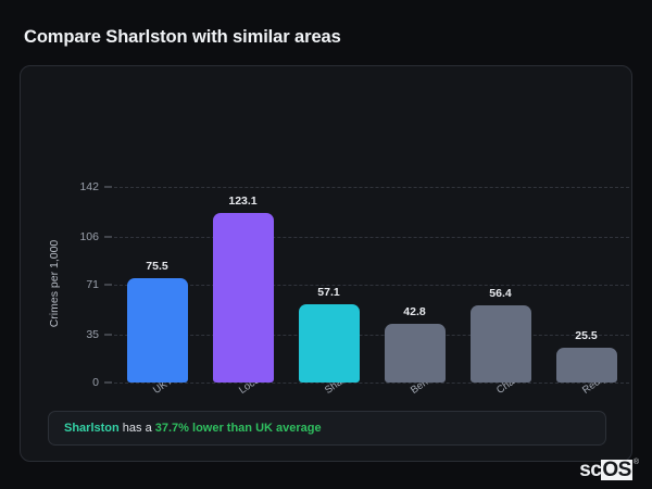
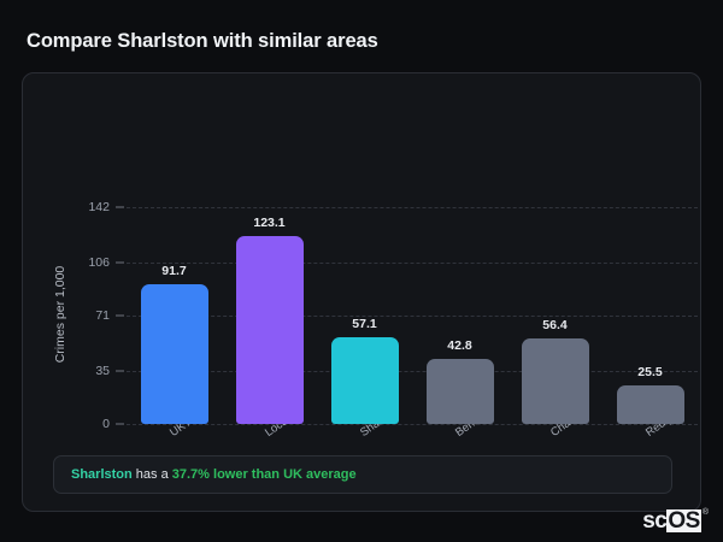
UK Average: 75.5 -> 91.7
